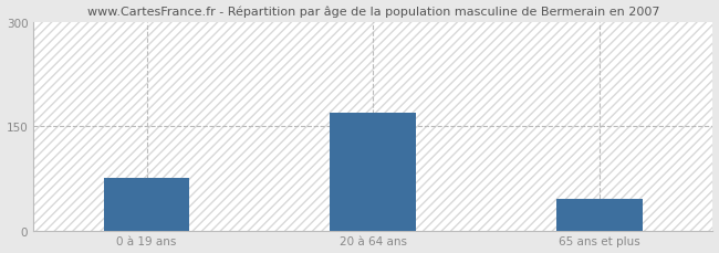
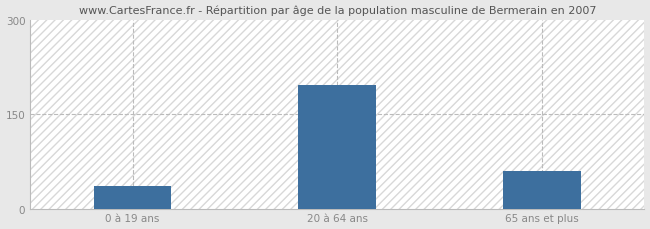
0 à 19 ans: 75 -> 36
20 à 64 ans: 170 -> 196
65 ans et plus: 45 -> 60
